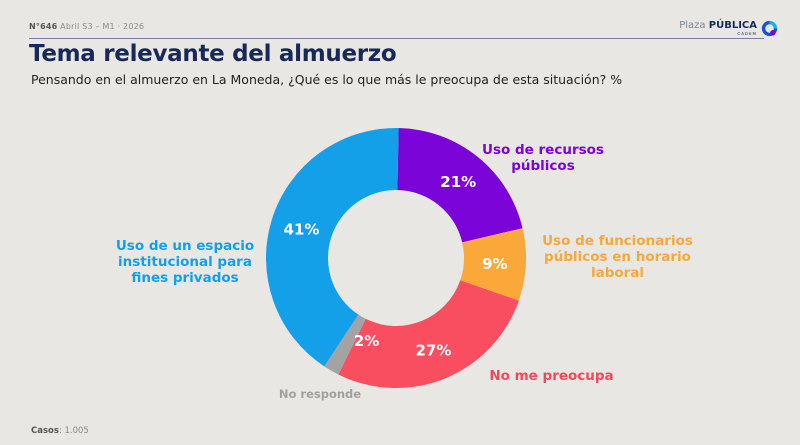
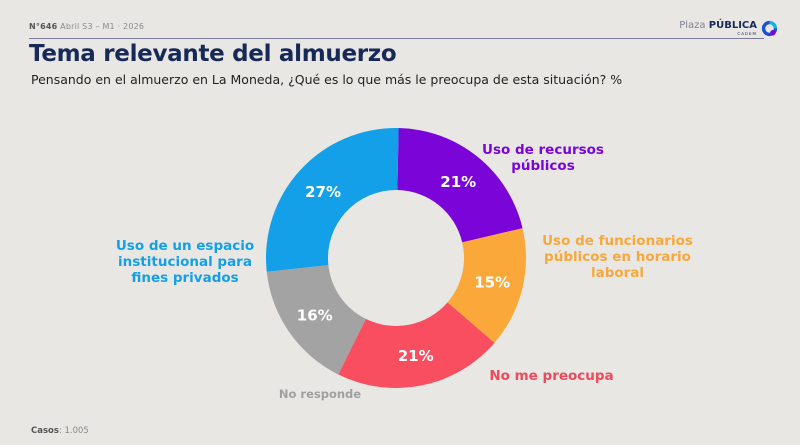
Uso de funcionarios públicos en horario laboral: 9% -> 15%
No me preocupa: 27% -> 21%
No responde: 2% -> 16%
Uso de un espacio institucional para fines privados: 41% -> 27%
